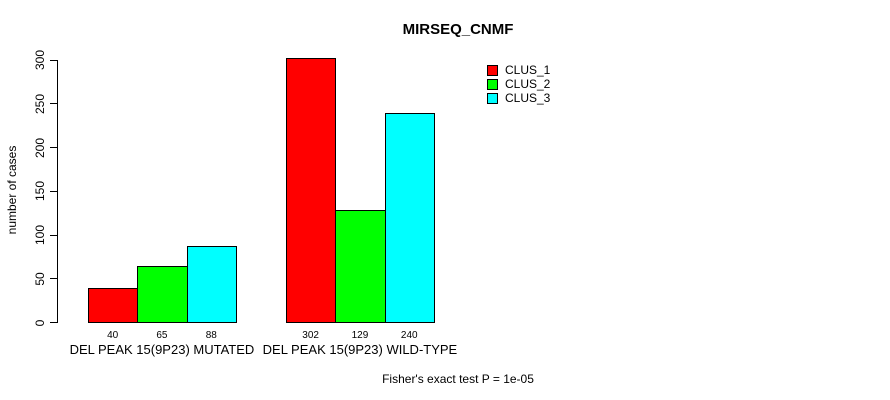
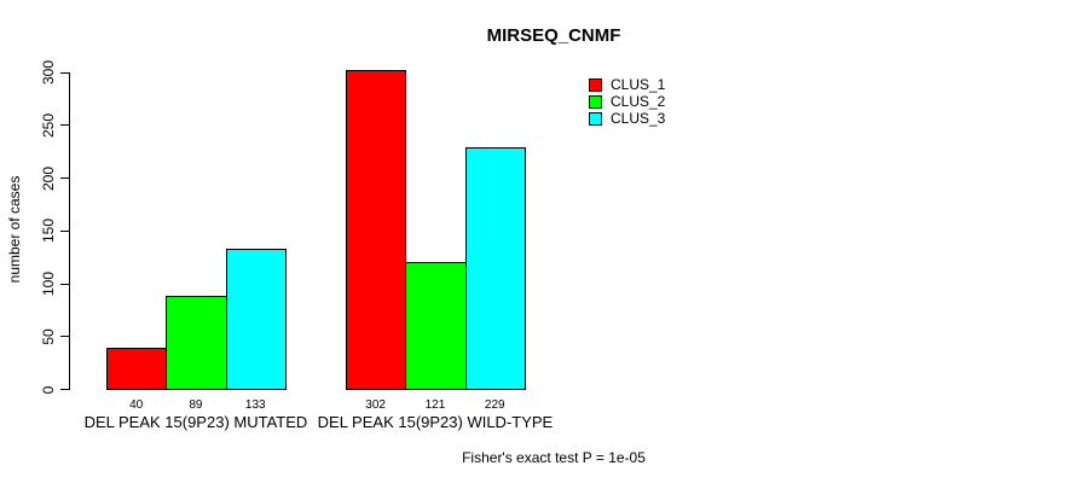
CLUS_2/DEL PEAK 15(9P23) MUTATED: 65 -> 89
CLUS_3/DEL PEAK 15(9P23) MUTATED: 88 -> 133
CLUS_2/DEL PEAK 15(9P23) WILD-TYPE: 129 -> 121
CLUS_3/DEL PEAK 15(9P23) WILD-TYPE: 240 -> 229
